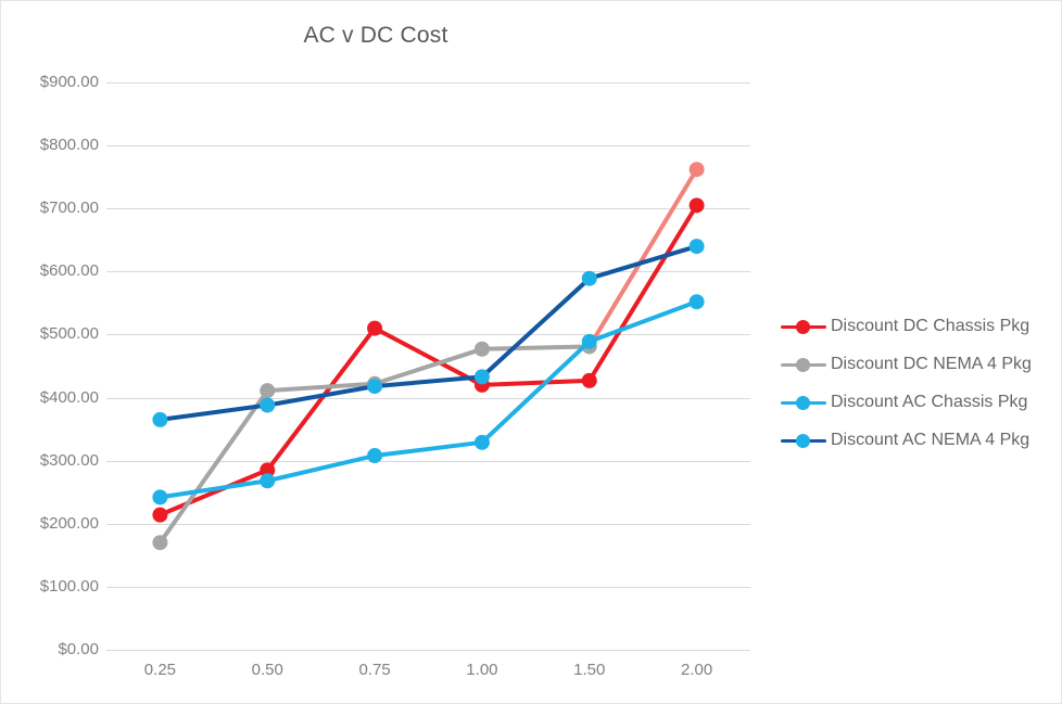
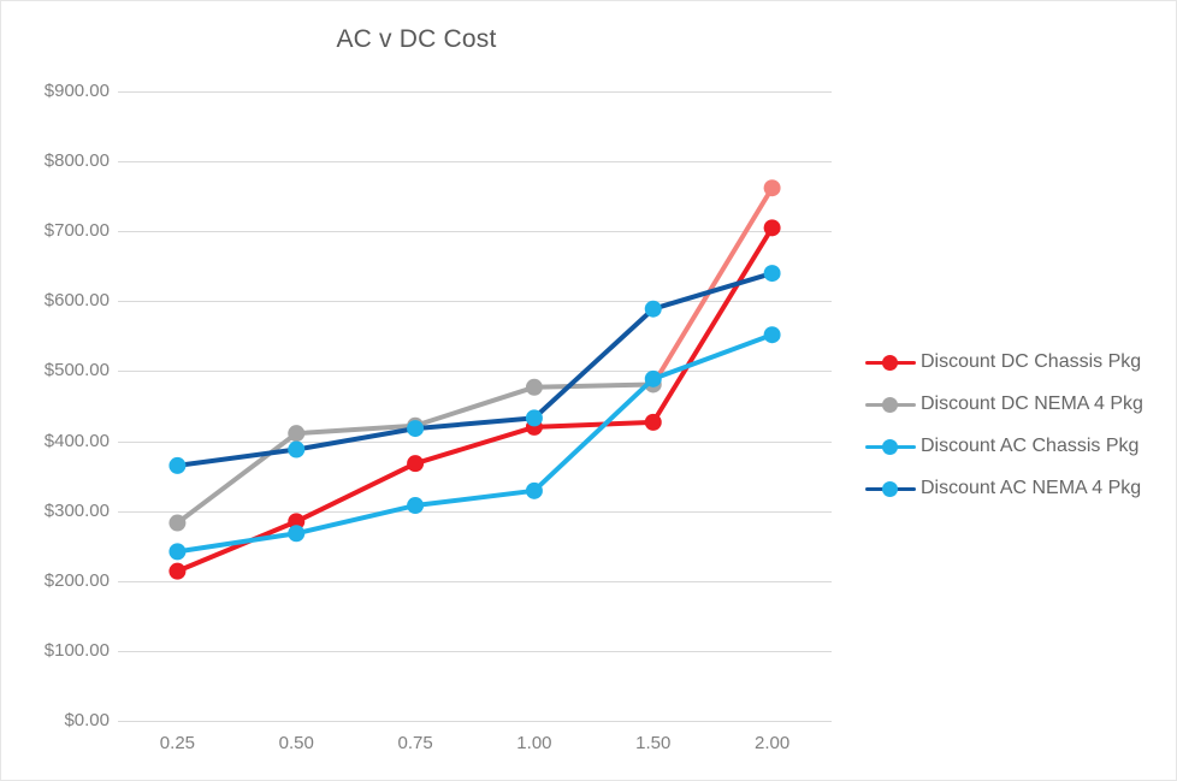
Discount DC NEMA 4 Pkg/0.25: $170 -> $280
Discount DC Chassis Pkg/0.75: $510 -> $370
